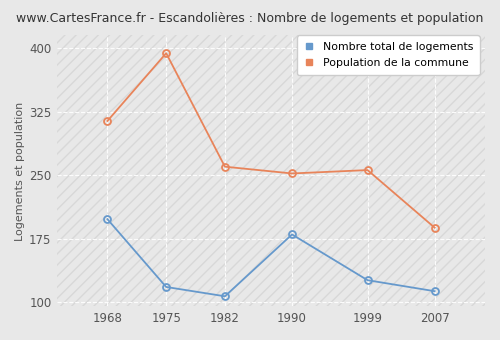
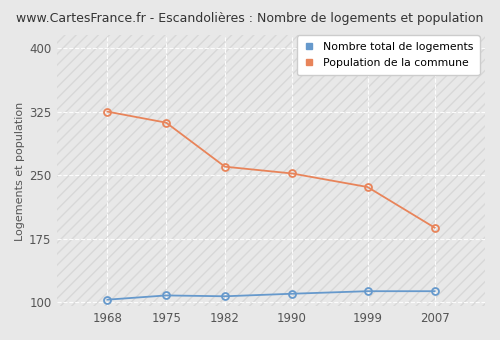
Nombre total de logements/1968: 198 -> 103
Population de la commune/1968: 314 -> 325
Nombre total de logements/1975: 118 -> 108
Population de la commune/1975: 394 -> 312
Nombre total de logements/1990: 180 -> 110
Nombre total de logements/1999: 126 -> 113
Population de la commune/1999: 256 -> 236
